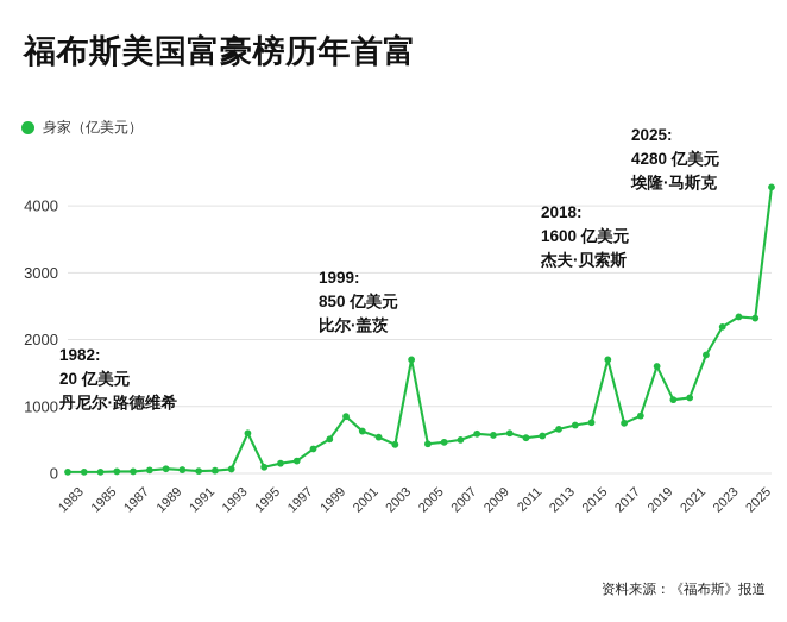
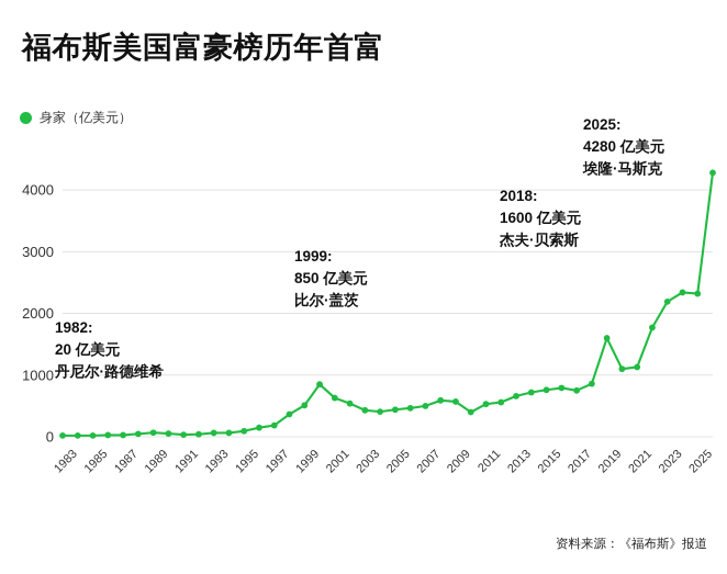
1993: 600 -> 100
2003: 1700 -> 400
2009: 600 -> 400
2015: 1700 -> 800
